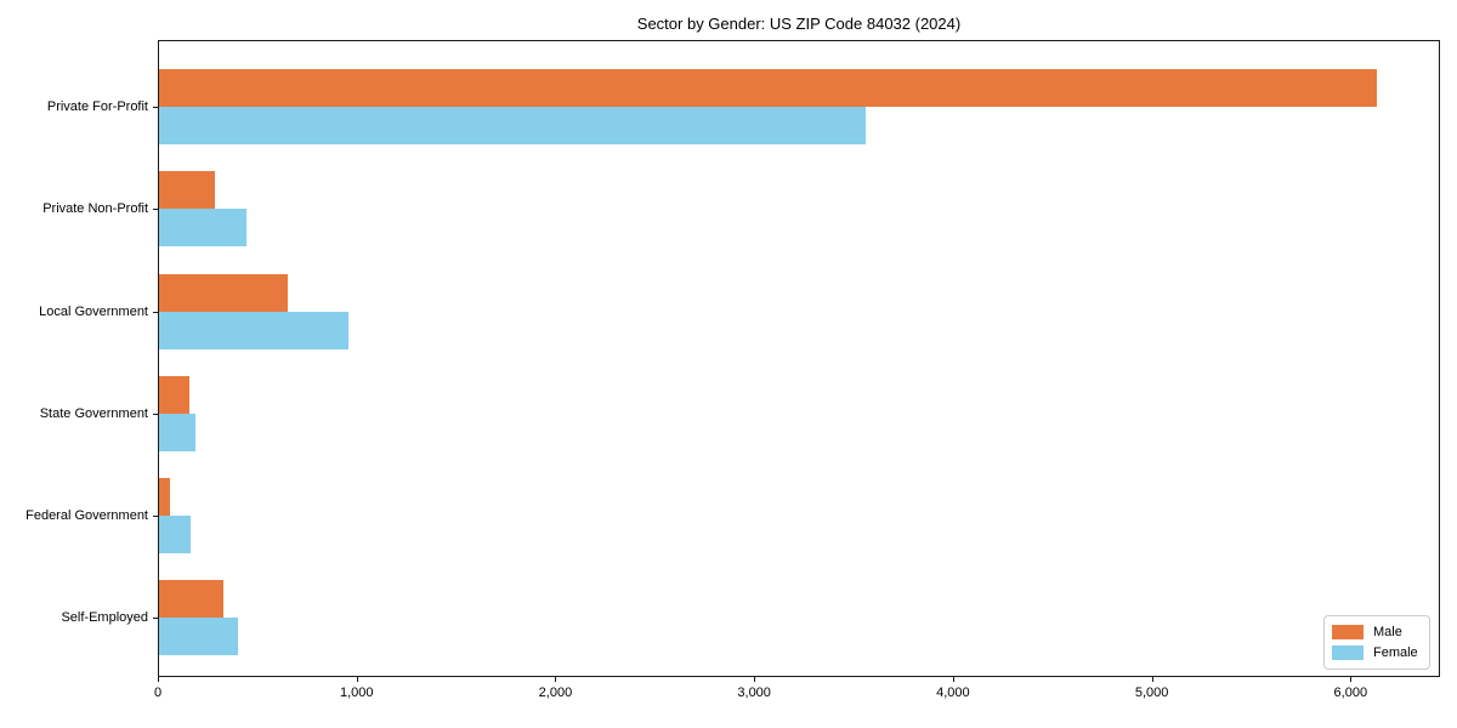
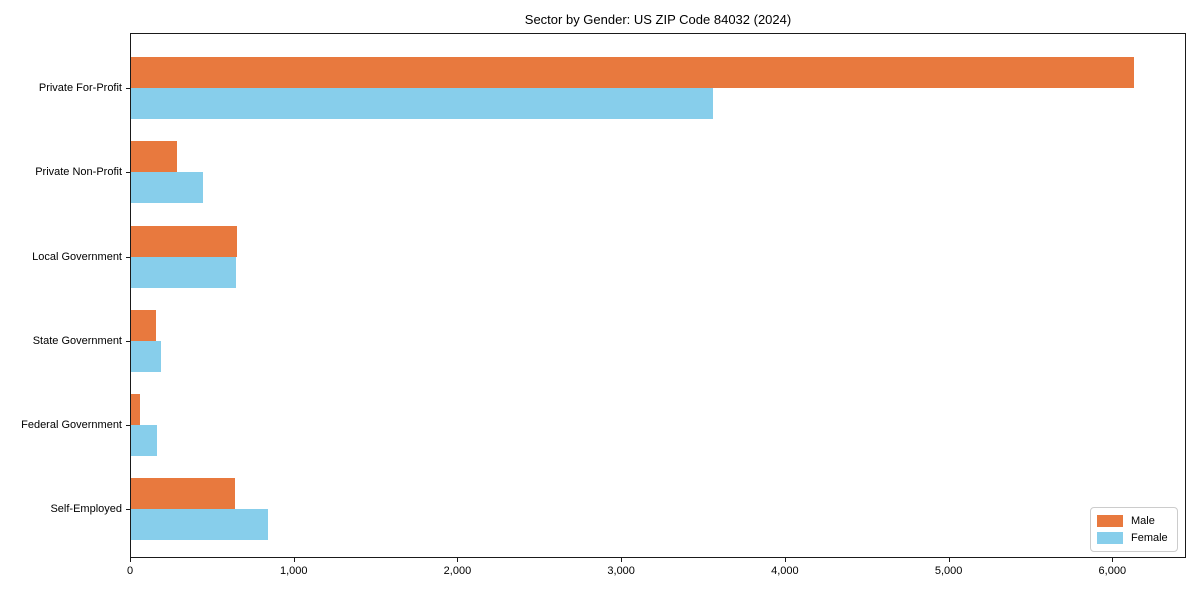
Female/Local Government: 960 -> 650
Male/Self-Employed: 330 -> 640
Female/Self-Employed: 400 -> 840
